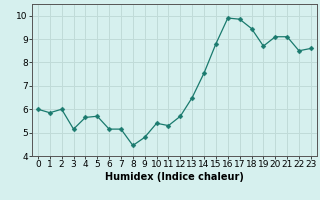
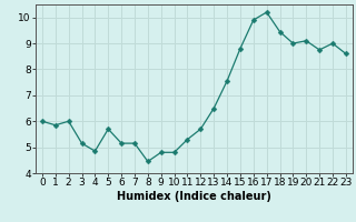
4: 5.65 -> 4.85
10: 5.40 -> 4.80
17: 9.85 -> 10.20
19: 8.70 -> 9.00
21: 9.10 -> 8.75
22: 8.50 -> 9.00
